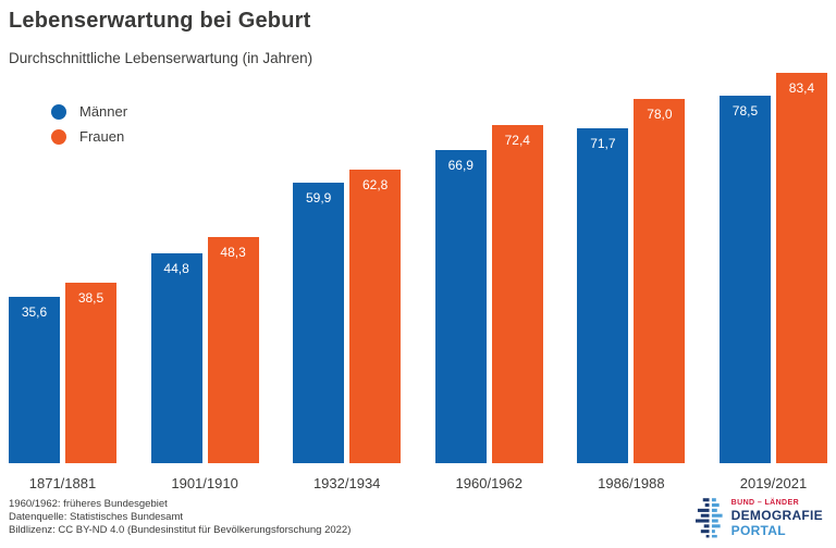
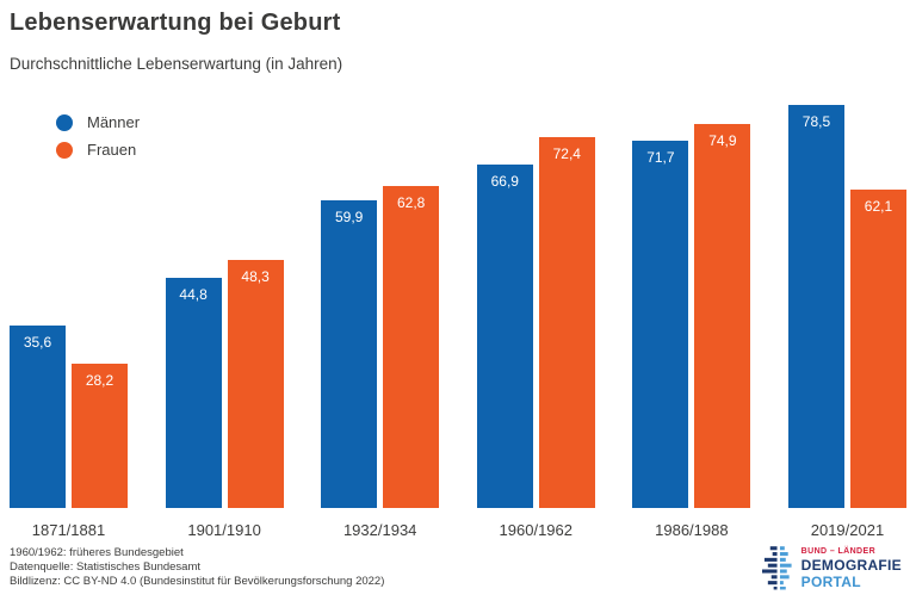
Frauen/1871/1881: 38,5 -> 28,2
Frauen/1986/1988: 78,0 -> 74,9
Frauen/2019/2021: 83,4 -> 62,1
